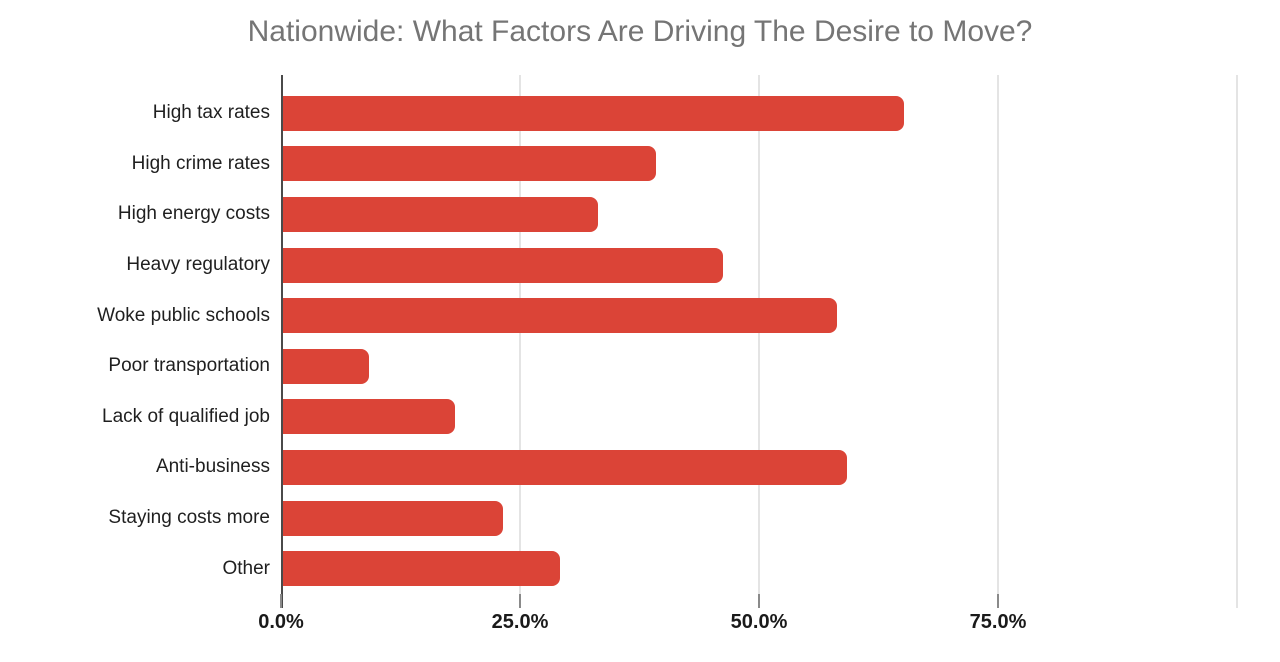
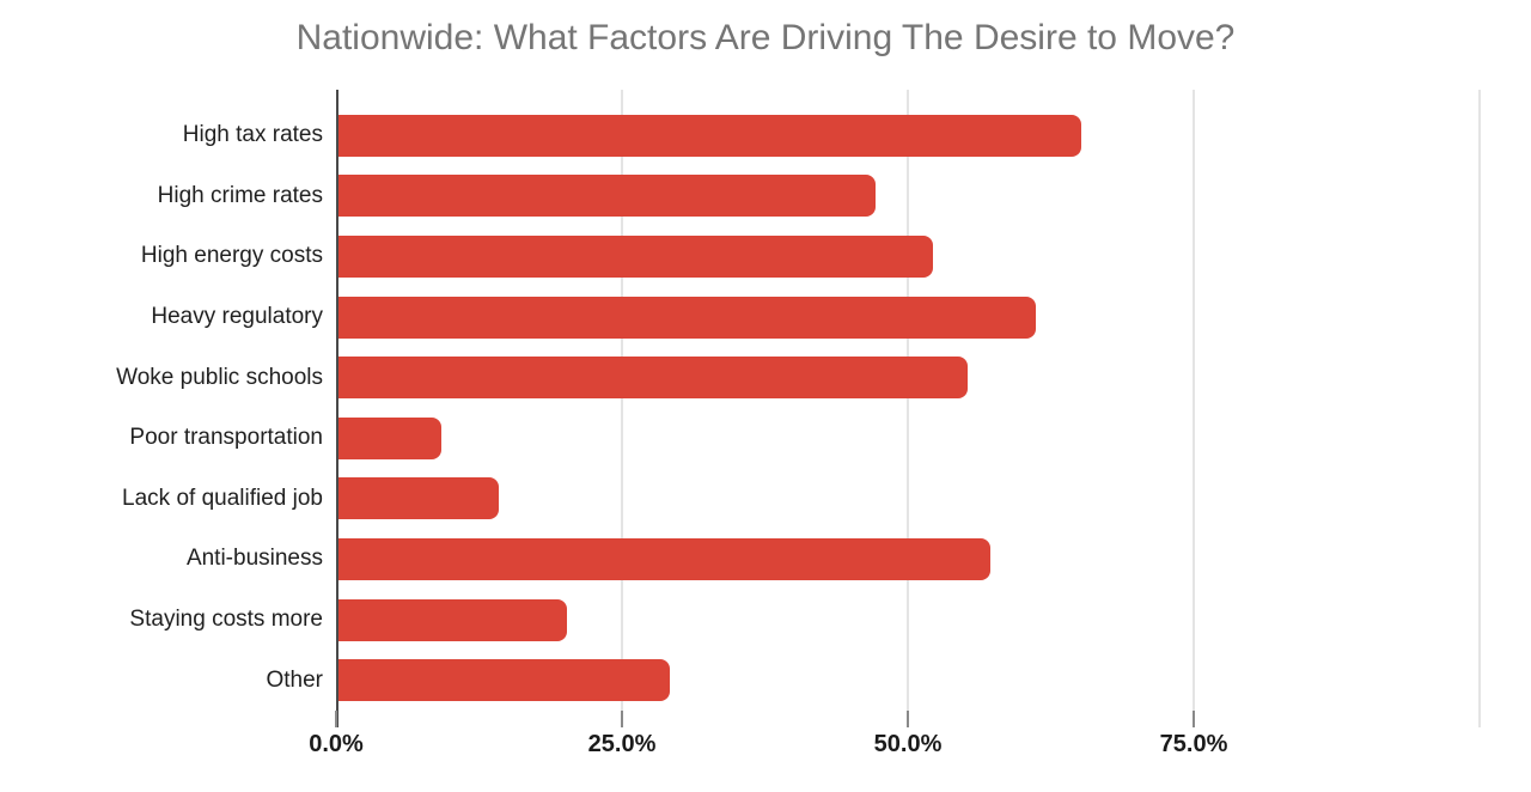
High crime rates: 39% -> 47%
High energy costs: 33% -> 52%
Heavy regulatory: 46% -> 61%
Woke public schools: 58% -> 55%
Lack of qualified job: 18% -> 14%
Anti-business: 59% -> 57%
Staying costs more: 23% -> 20%
